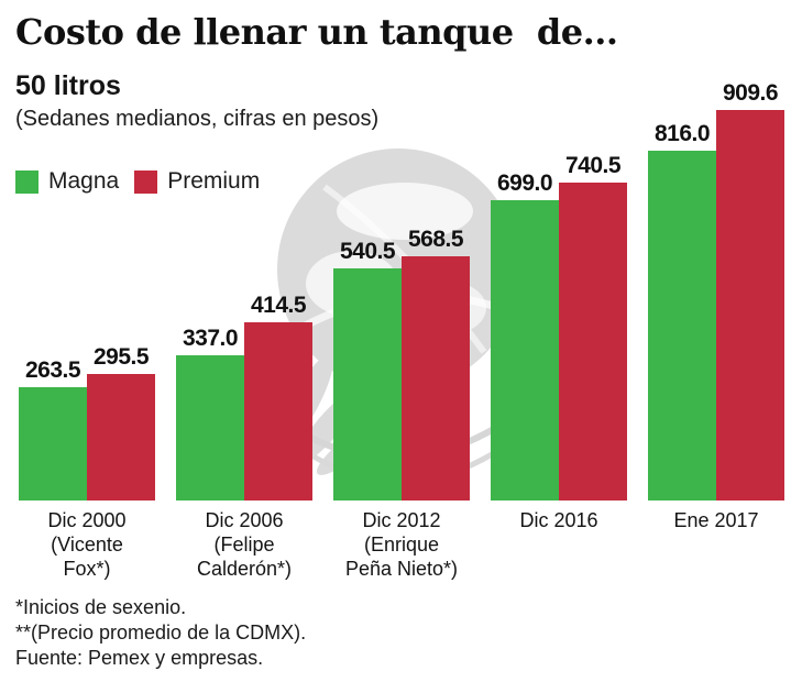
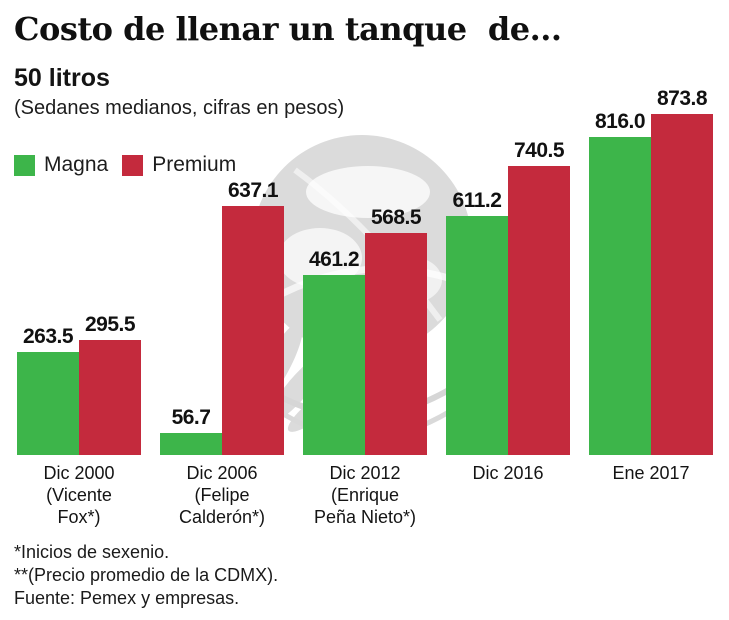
Magna/Dic 2006 (Felipe Calderón*): 337.0 -> 56.7
Premium/Dic 2006 (Felipe Calderón*): 414.5 -> 637.1
Magna/Dic 2012 (Enrique Peña Nieto*): 540.5 -> 461.2
Magna/Dic 2016: 699.0 -> 611.2
Premium/Ene 2017: 909.6 -> 873.8
